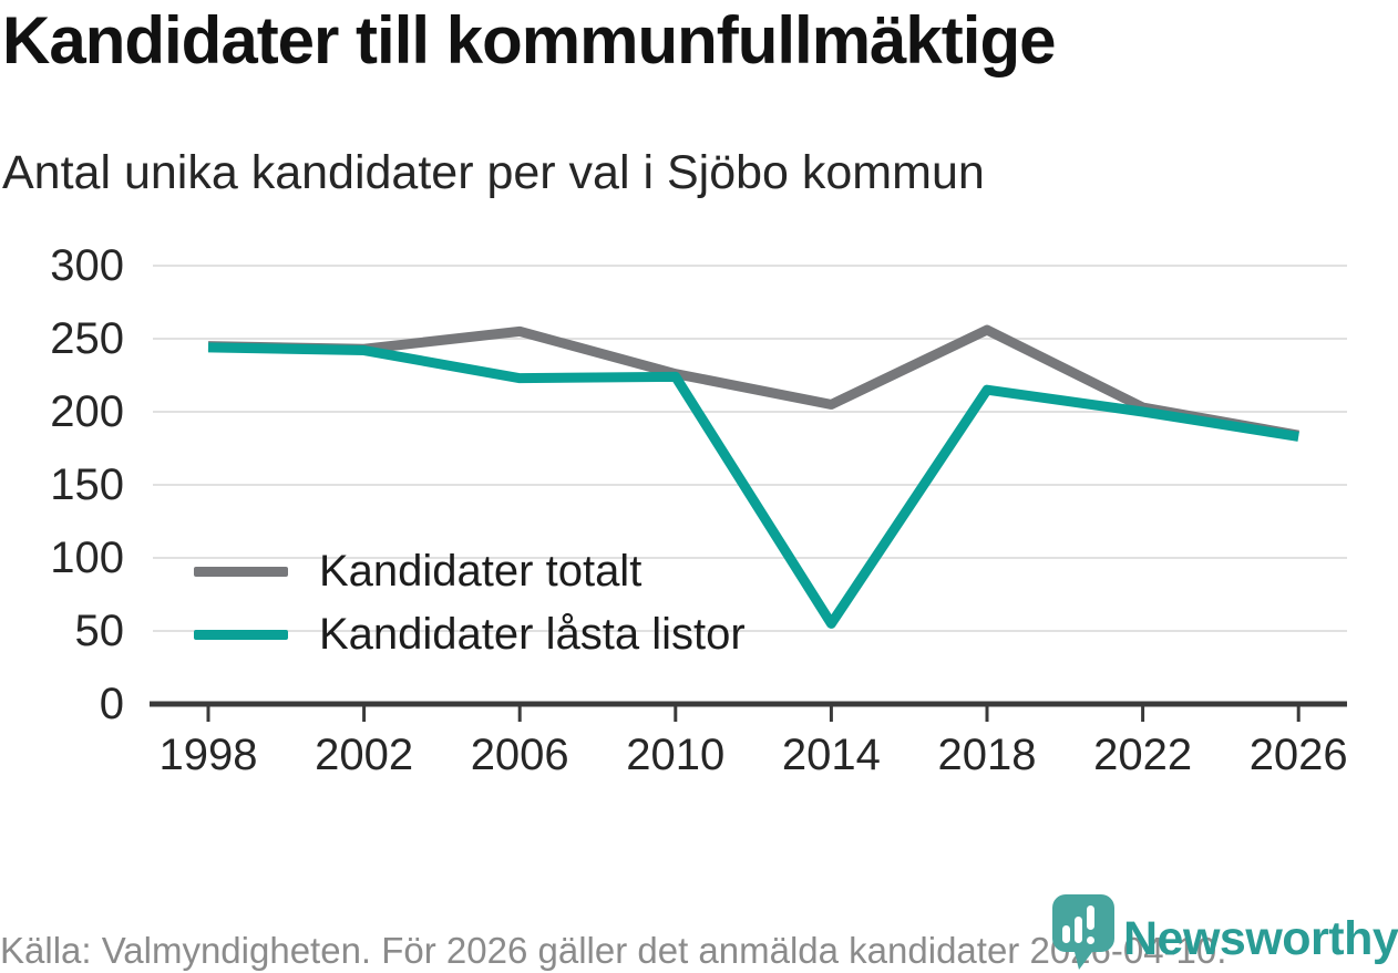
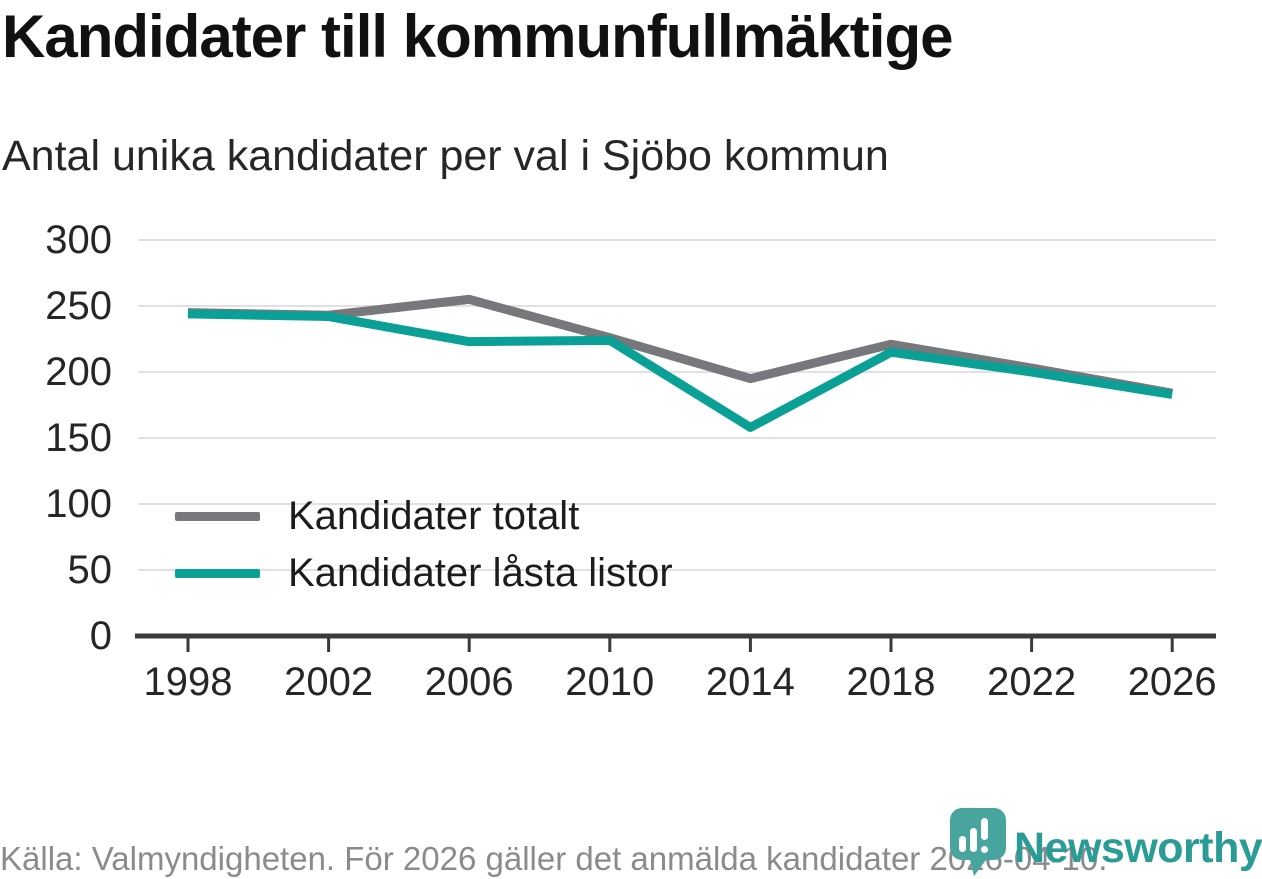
Kandidater totalt/2014: 205 -> 195
Kandidater låsta listor/2014: 55 -> 158
Kandidater totalt/2018: 256 -> 221
